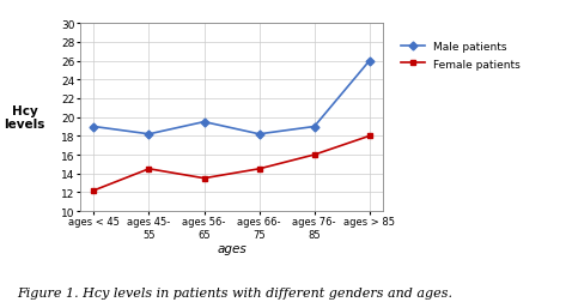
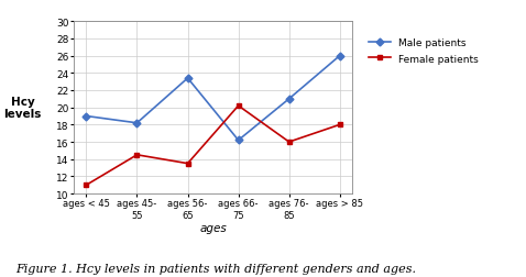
Female patients/ages < 45: 12.2 -> 11.0
Male patients/ages 56- 65: 19.5 -> 23.4
Male patients/ages 66- 75: 18.2 -> 16.2
Female patients/ages 66- 75: 14.5 -> 20.2
Male patients/ages 76- 85: 19.0 -> 21.0
